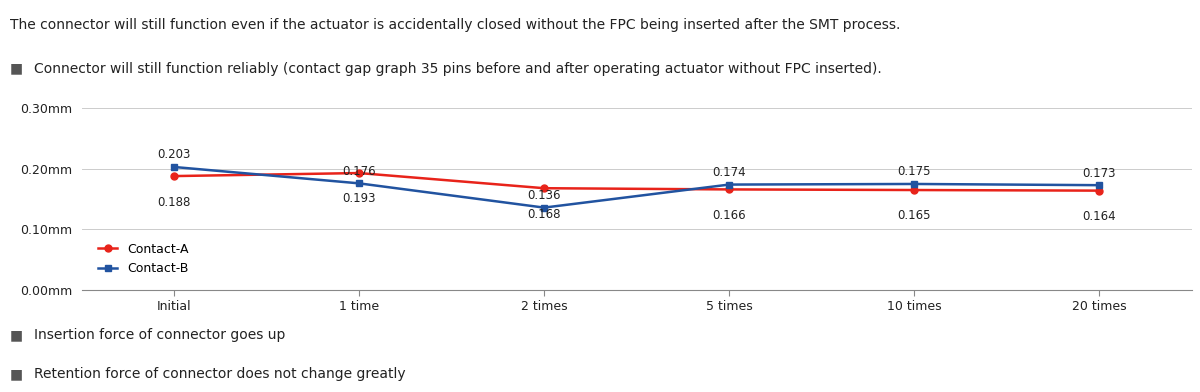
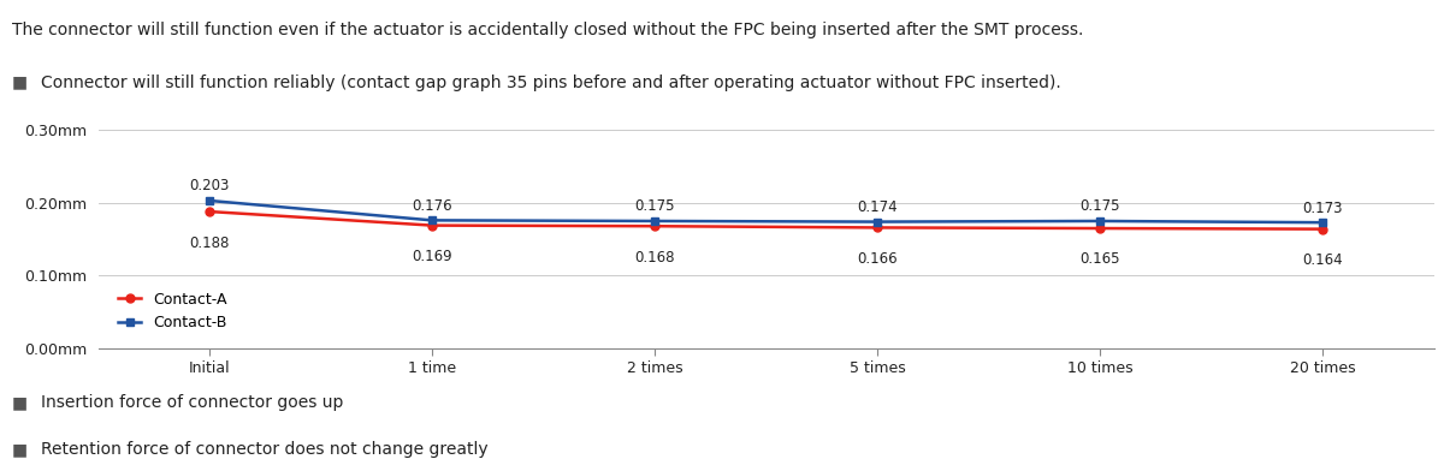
Contact-A/1 time: 0.193 -> 0.169
Contact-B/2 times: 0.136 -> 0.175
